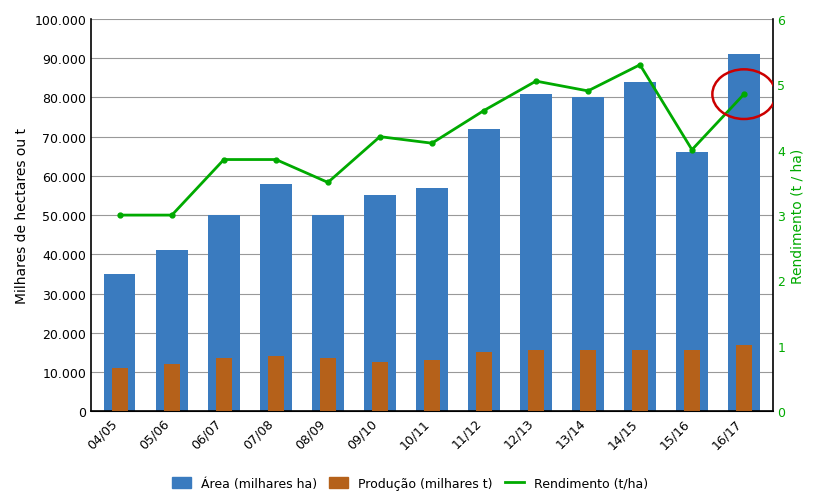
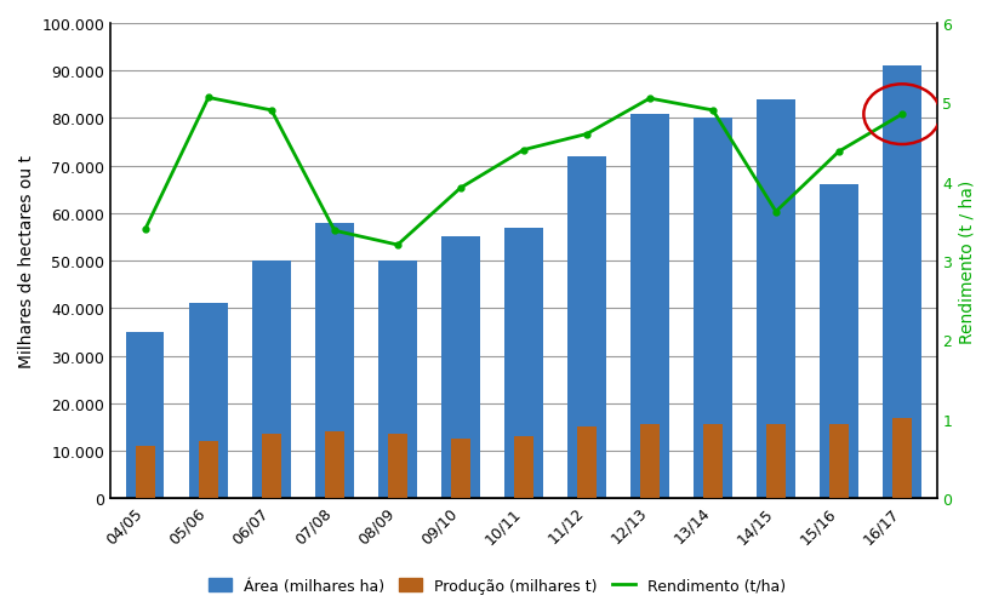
Rendimento (t/ha)/04/05: 3.00 -> 3.40
Rendimento (t/ha)/05/06: 3.00 -> 5.06
Rendimento (t/ha)/06/07: 3.85 -> 4.90
Rendimento (t/ha)/07/08: 3.85 -> 3.38
Rendimento (t/ha)/08/09: 3.50 -> 3.20
Rendimento (t/ha)/09/10: 4.20 -> 3.92
Rendimento (t/ha)/10/11: 4.10 -> 4.40
Rendimento (t/ha)/14/15: 5.30 -> 3.62
Rendimento (t/ha)/15/16: 4.00 -> 4.38
